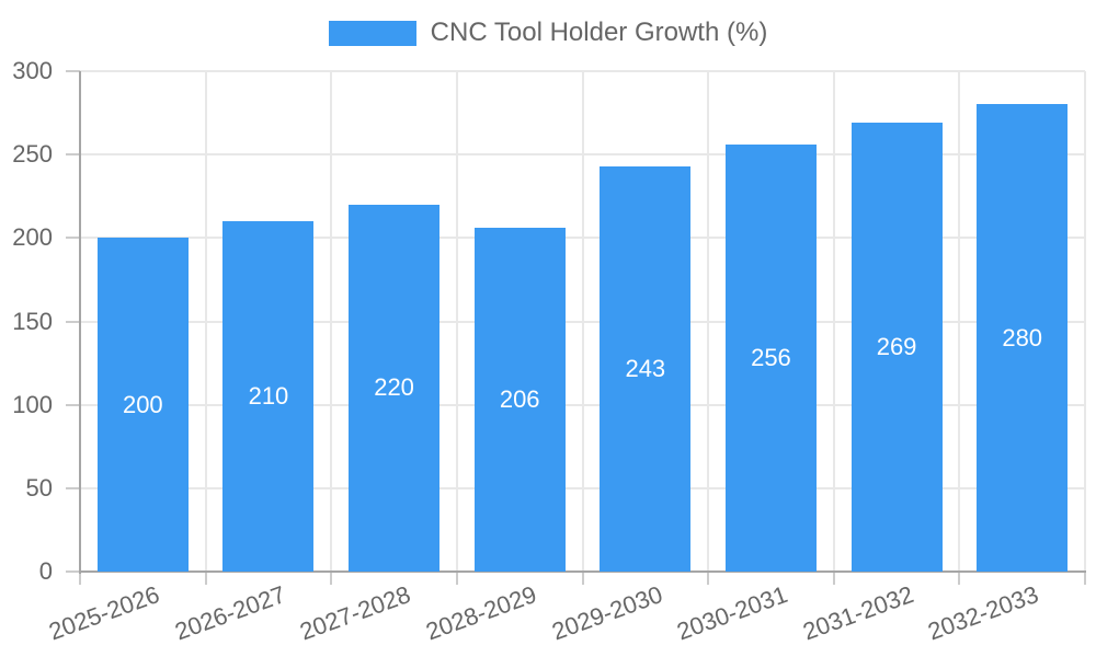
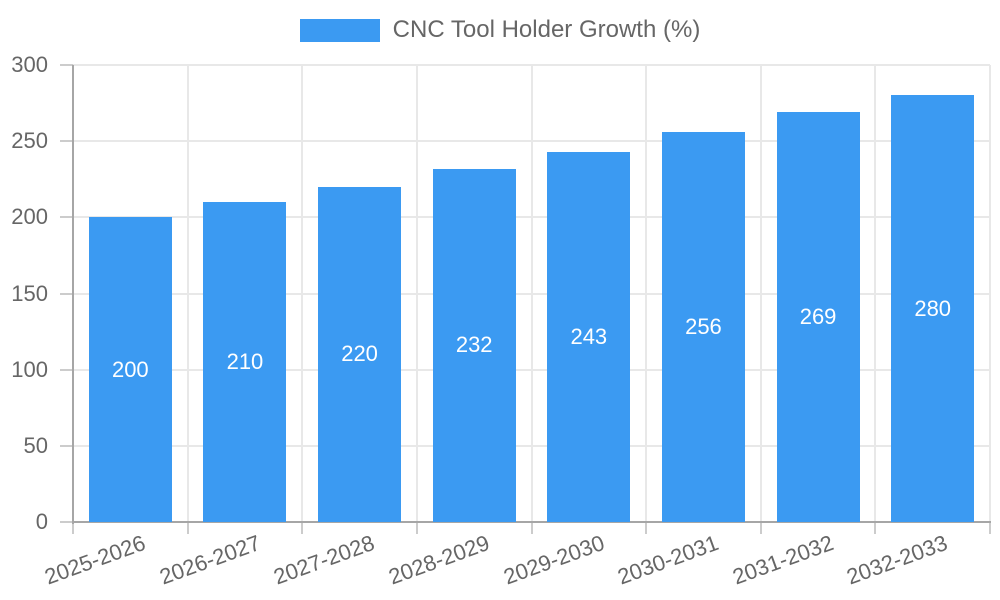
2028-2029: 206 -> 232
